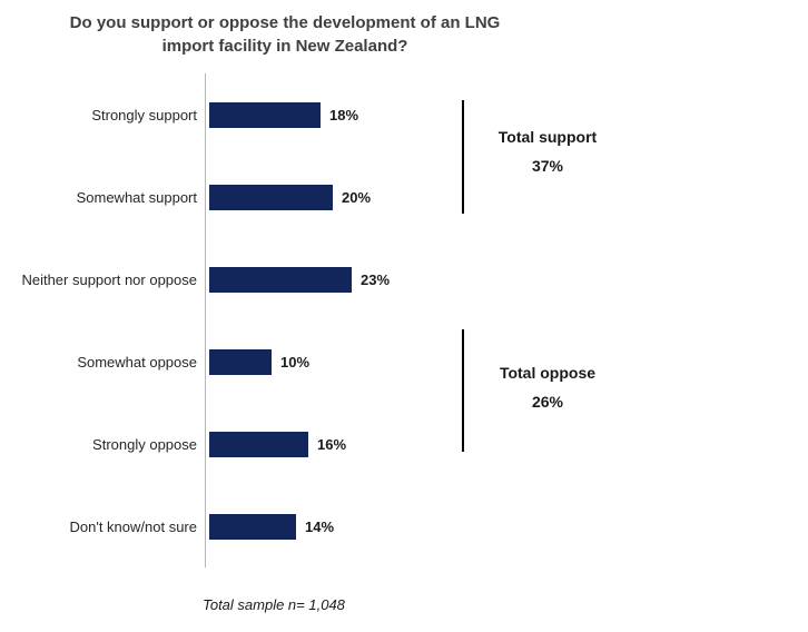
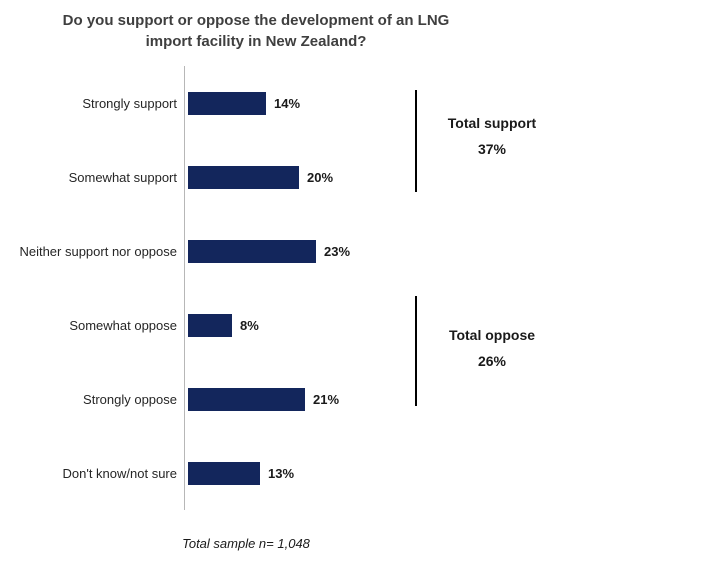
Strongly support: 18% -> 14%
Somewhat oppose: 10% -> 8%
Strongly oppose: 16% -> 21%
Don't know/not sure: 14% -> 13%
